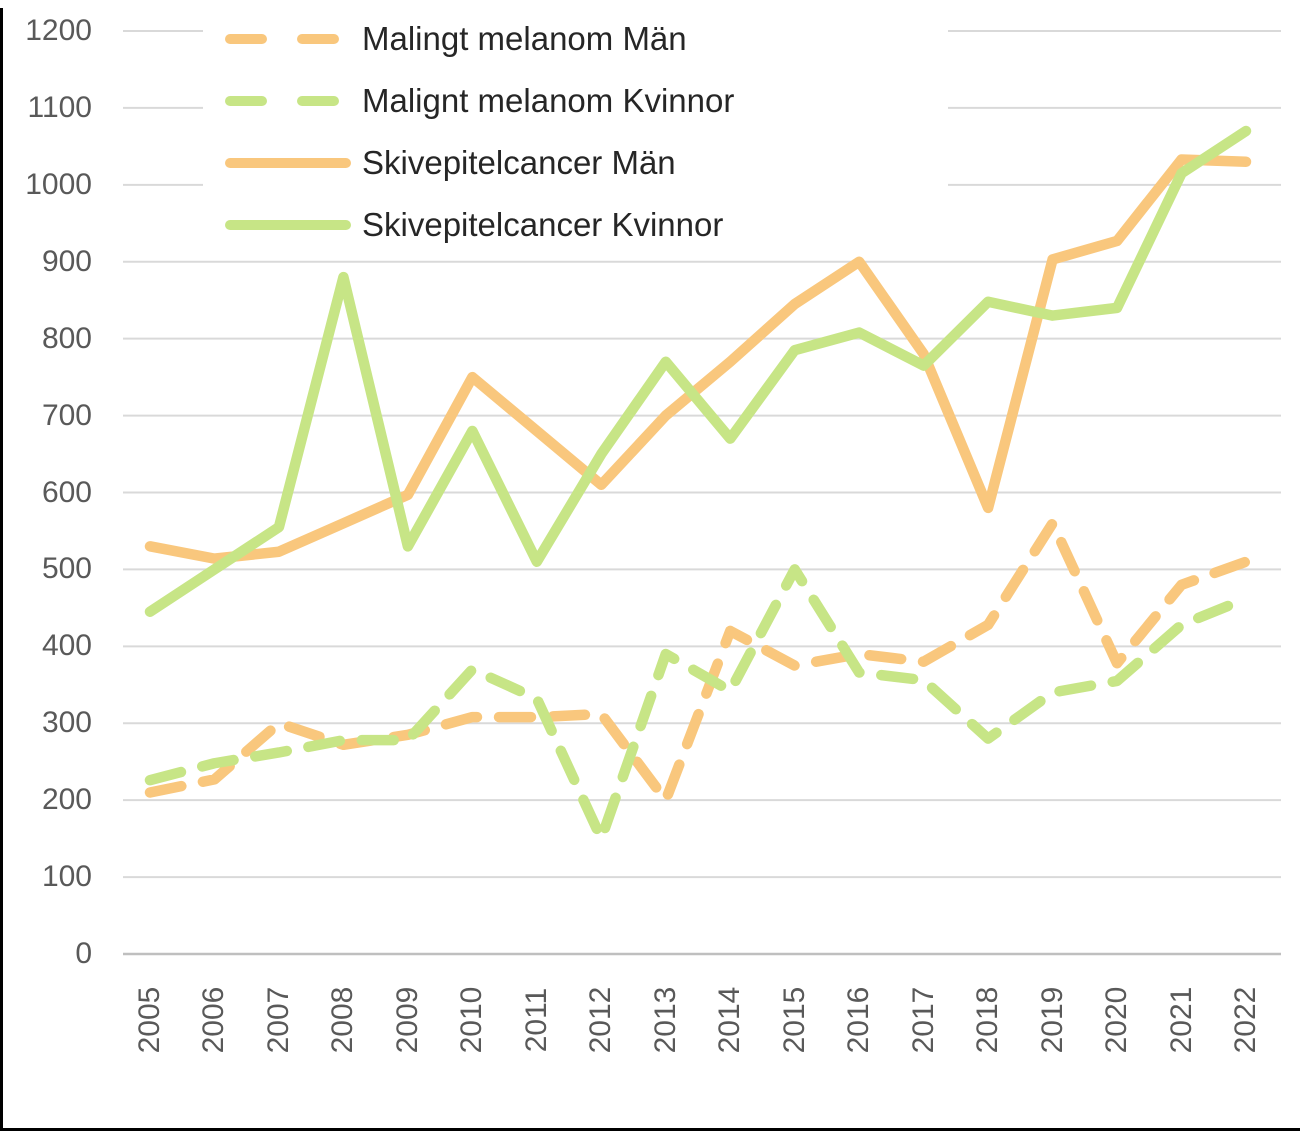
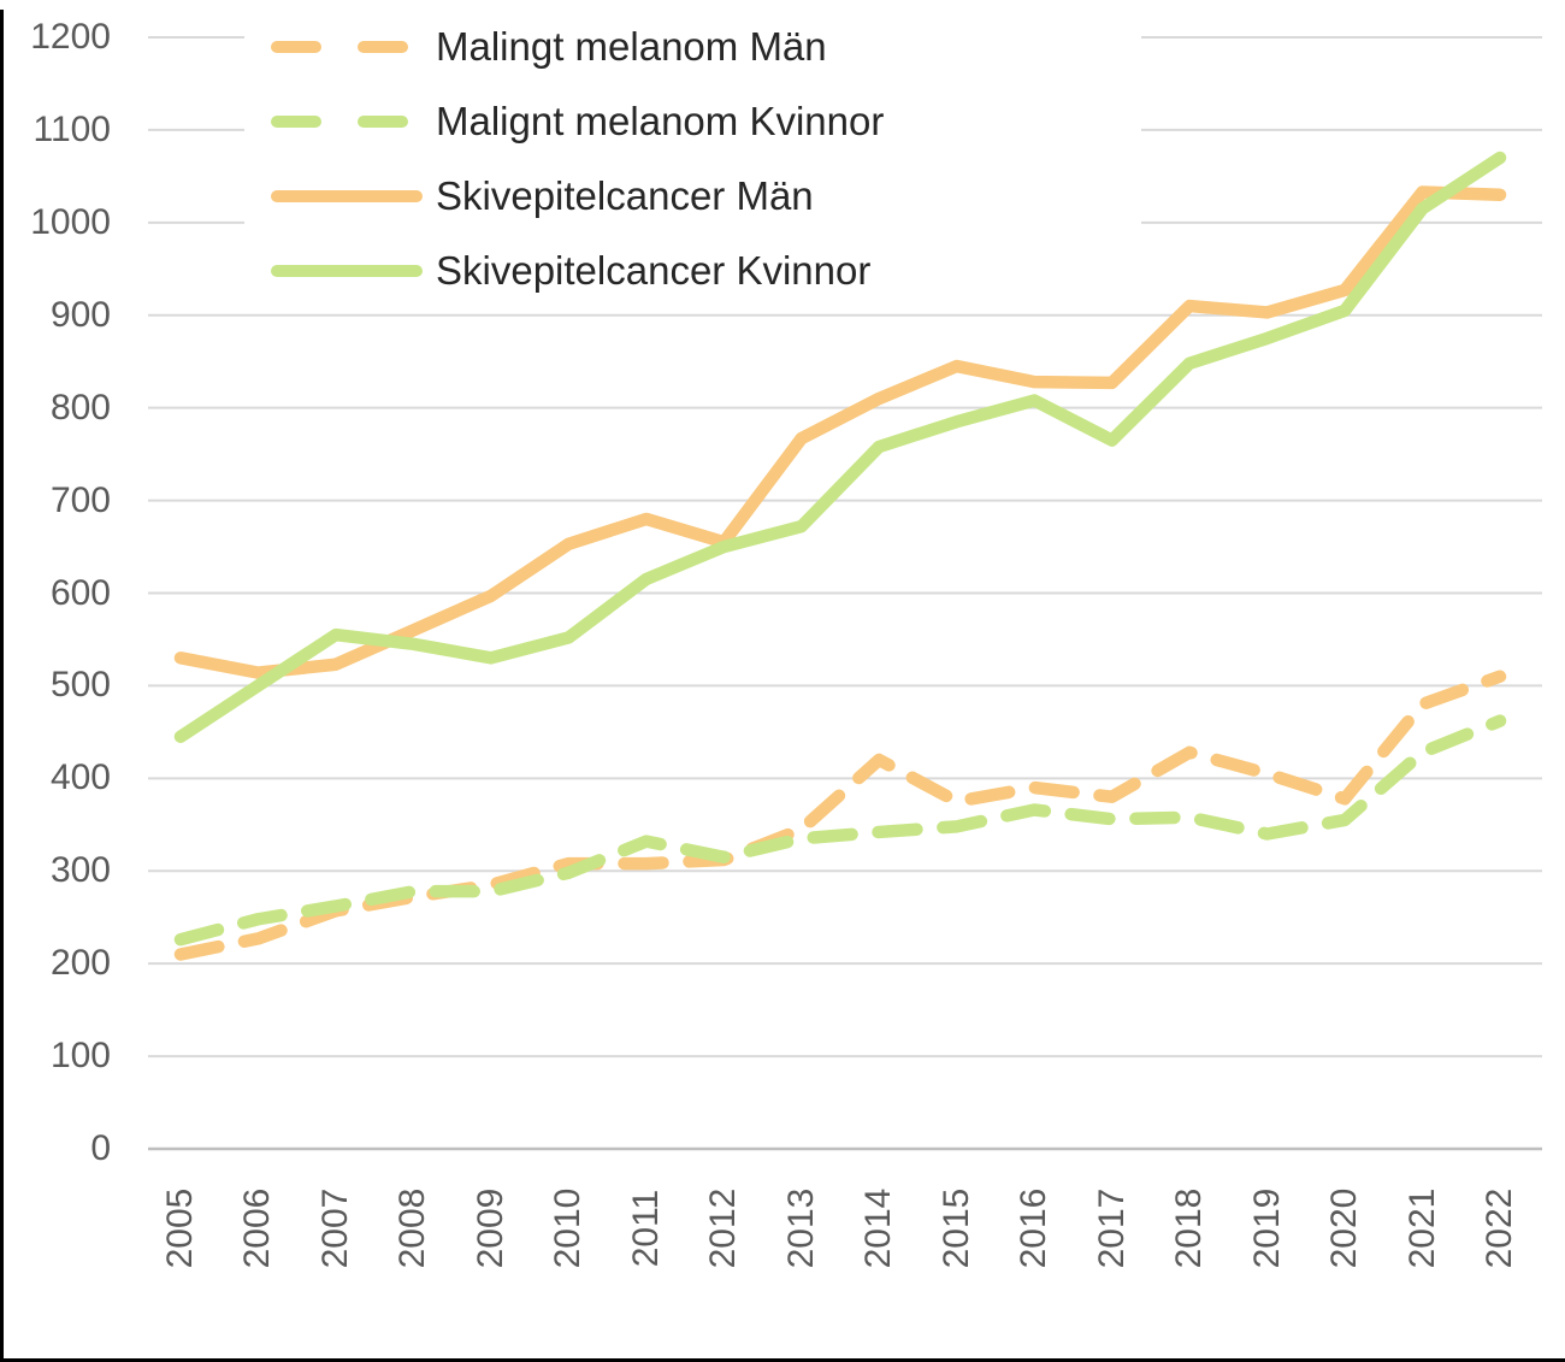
Malingt melanom Män/2007: 300 -> 260
Skivepitelcancer Kvinnor/2008: 880 -> 540
Malignt melanom Kvinnor/2010: 370 -> 300
Skivepitelcancer Män/2010: 750 -> 650
Skivepitelcancer Kvinnor/2010: 680 -> 550
Skivepitelcancer Kvinnor/2011: 510 -> 620
Malignt melanom Kvinnor/2012: 150 -> 320
Skivepitelcancer Män/2012: 610 -> 660
Malingt melanom Män/2013: 200 -> 340
Malignt melanom Kvinnor/2013: 390 -> 340
Skivepitelcancer Män/2013: 700 -> 770
Skivepitelcancer Kvinnor/2013: 770 -> 670
Skivepitelcancer Män/2014: 770 -> 810
Skivepitelcancer Kvinnor/2014: 670 -> 760
Malignt melanom Kvinnor/2015: 500 -> 350
Skivepitelcancer Män/2016: 900 -> 830
Skivepitelcancer Män/2017: 780 -> 830
Malignt melanom Kvinnor/2018: 280 -> 360
Skivepitelcancer Män/2018: 580 -> 910
Malingt melanom Män/2019: 560 -> 400
Skivepitelcancer Kvinnor/2019: 830 -> 880
Skivepitelcancer Kvinnor/2020: 840 -> 900
